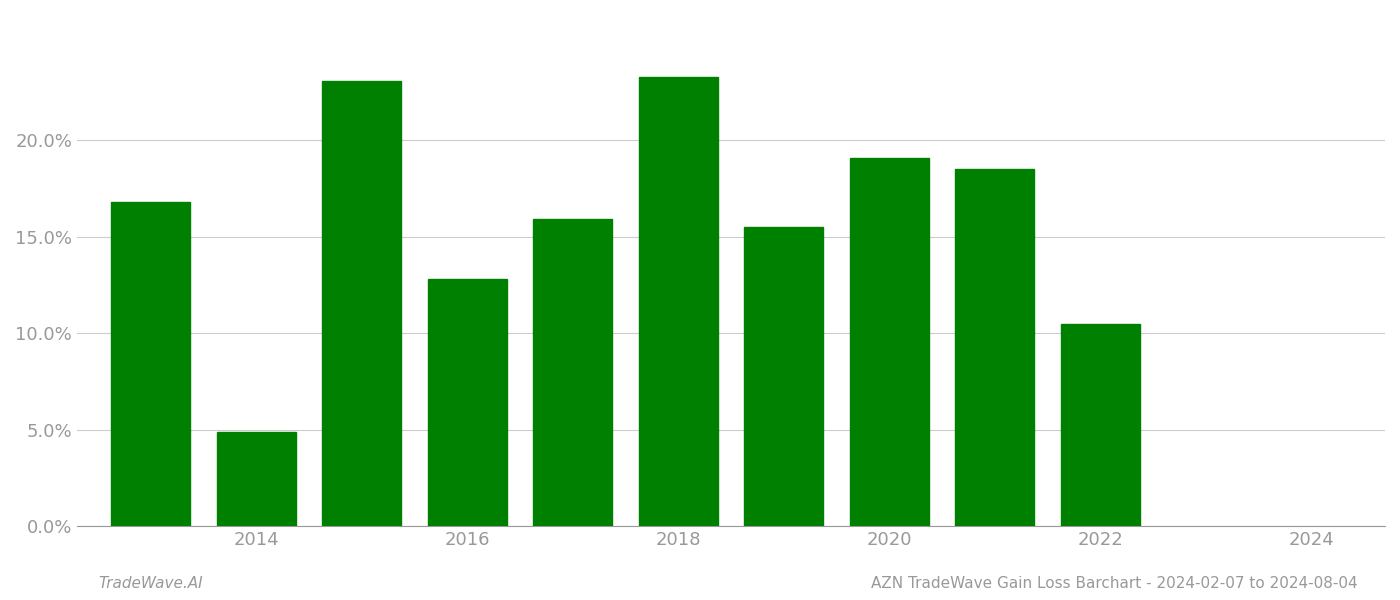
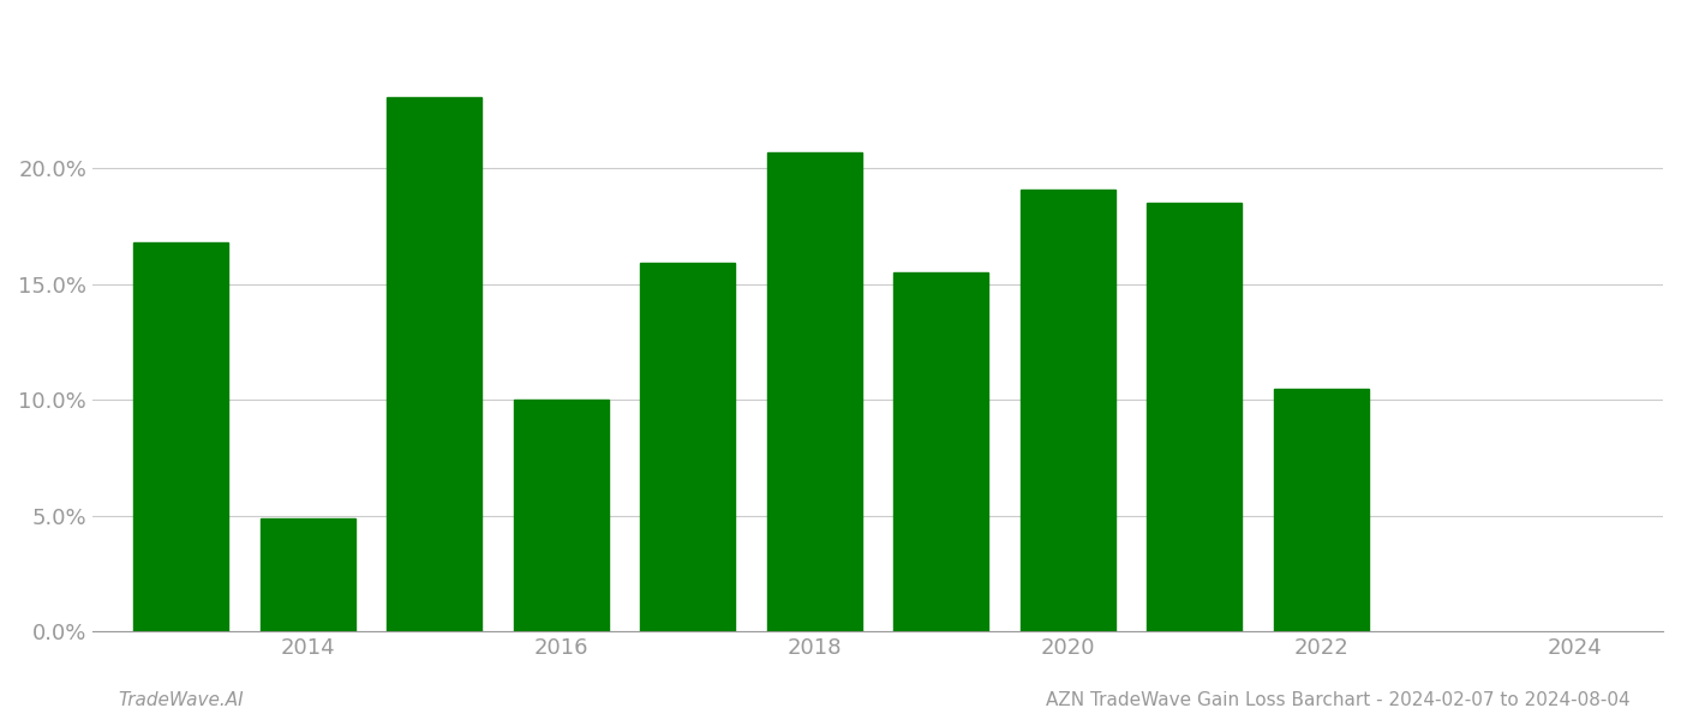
2016: 12.8% -> 10.0%
2018: 23.3% -> 20.7%
